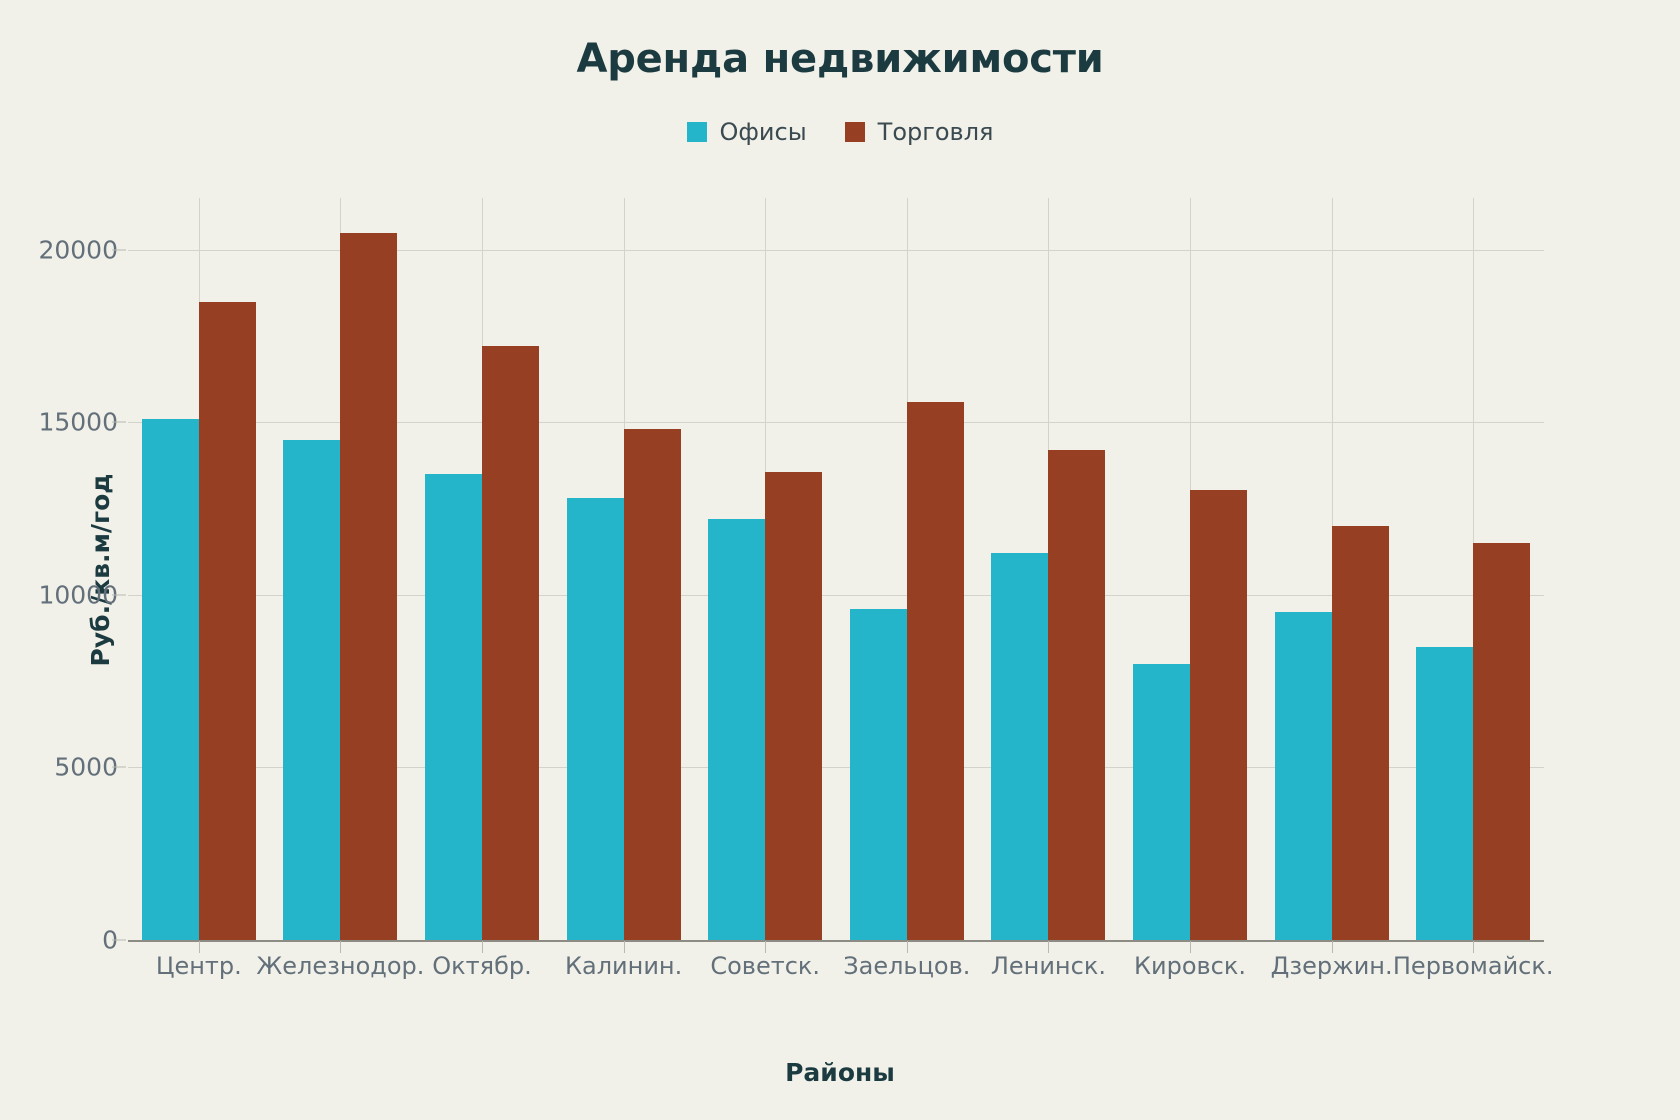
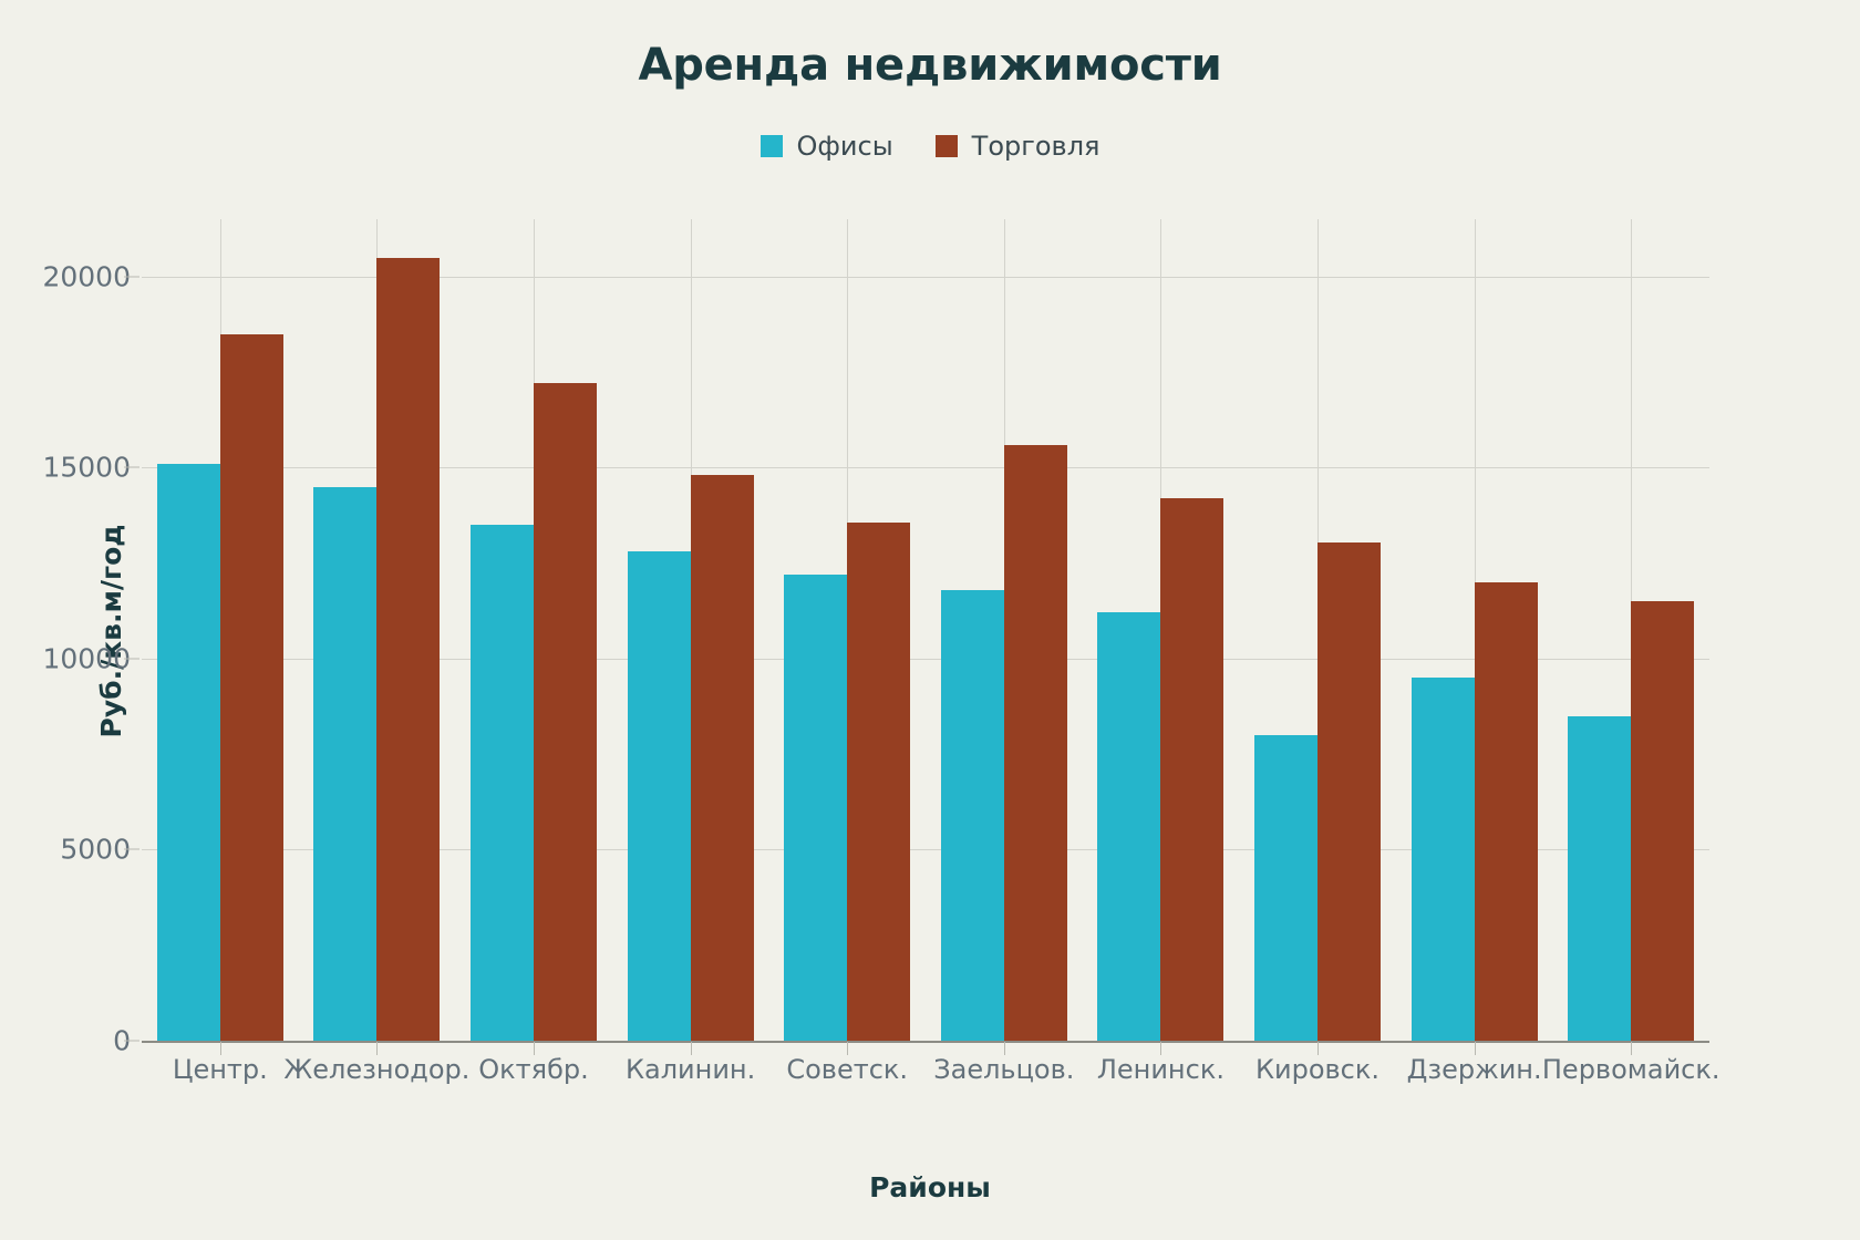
Офисы/Заельцов.: 9600 -> 11800
